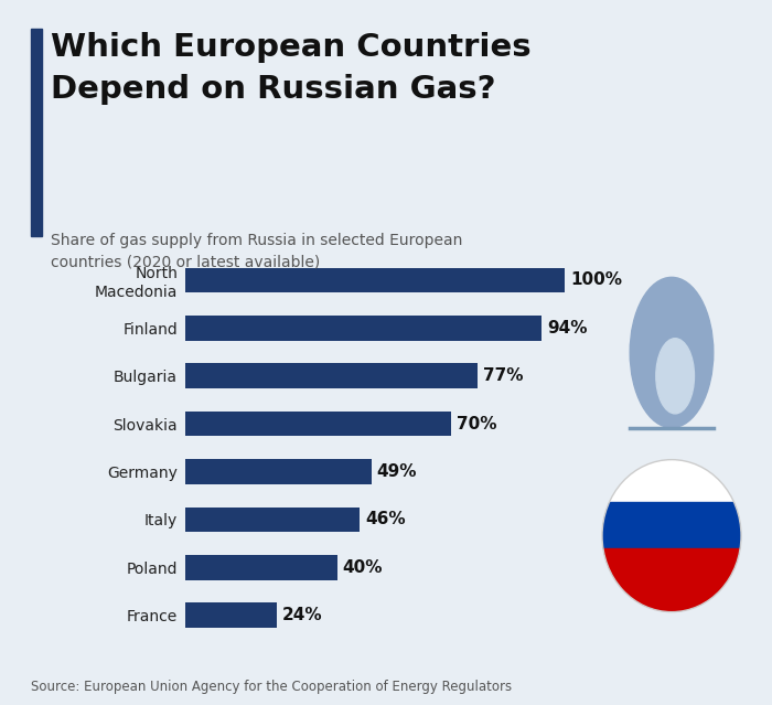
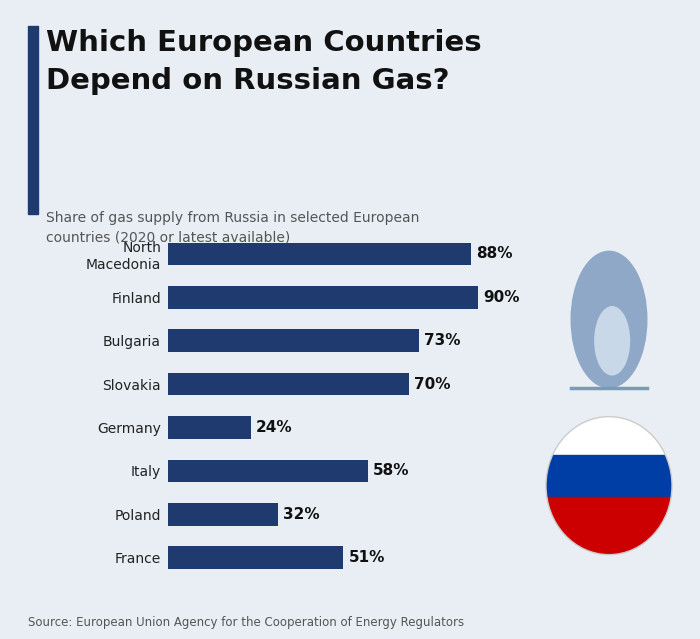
North Macedonia: 100% -> 88%
Finland: 94% -> 90%
Bulgaria: 77% -> 73%
Germany: 49% -> 24%
Italy: 46% -> 58%
Poland: 40% -> 32%
France: 24% -> 51%
